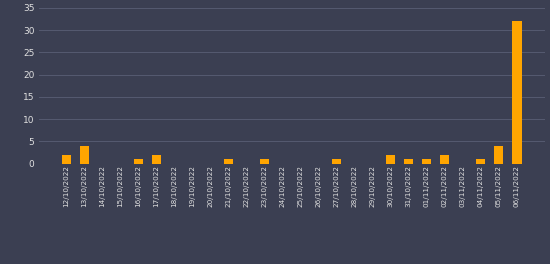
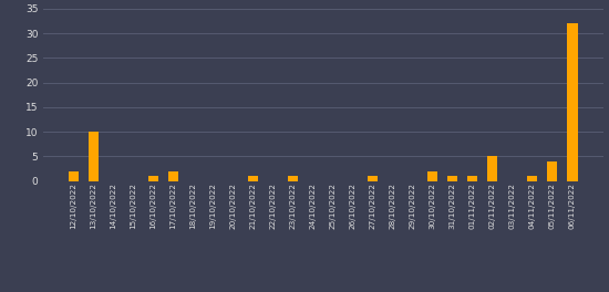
13/10/2022: 4 -> 10
02/11/2022: 2 -> 5
